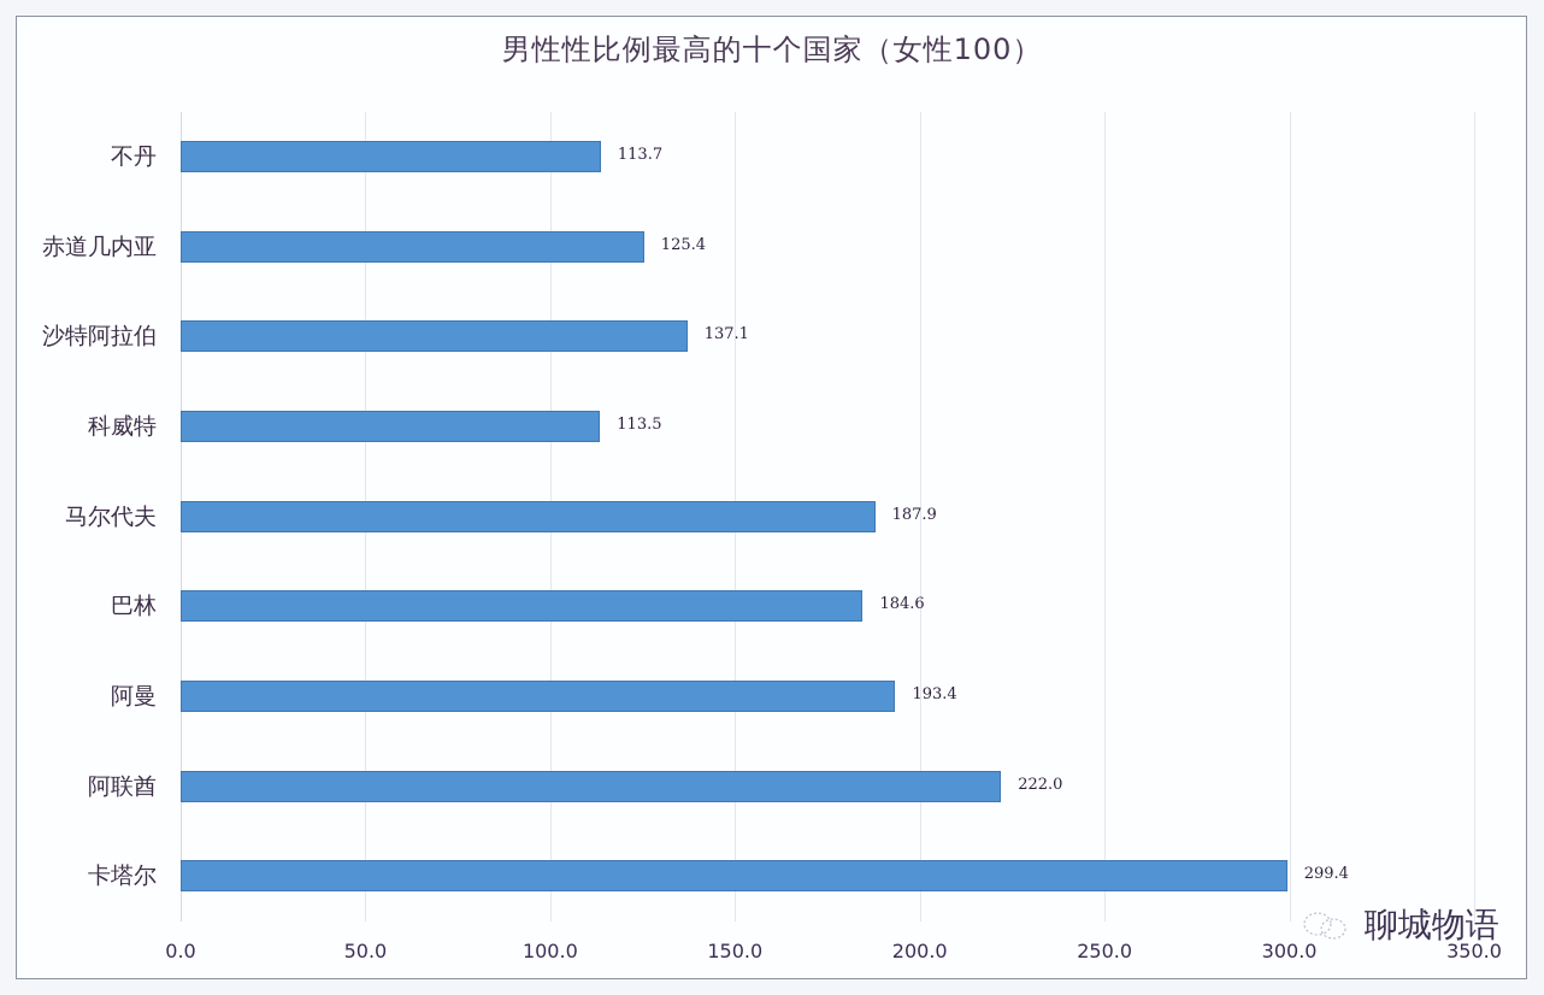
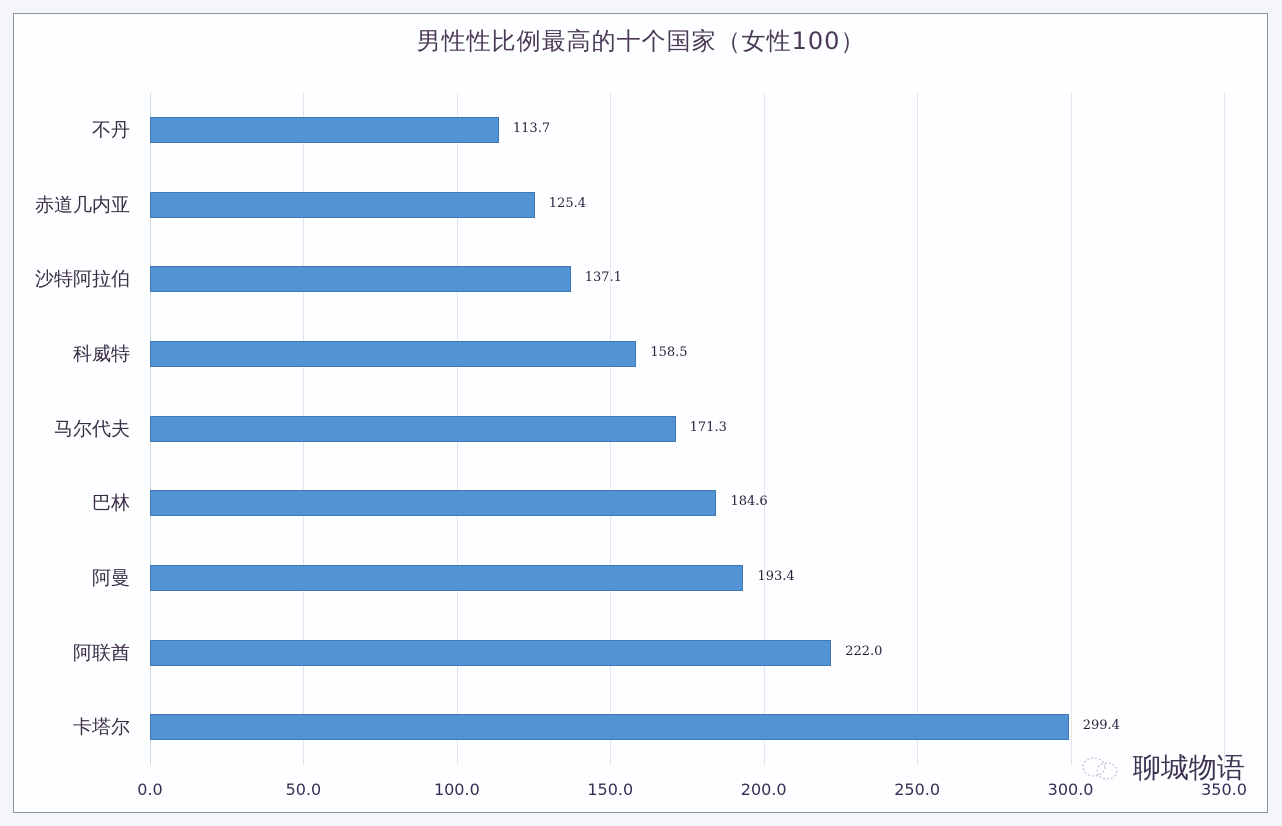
科威特: 113.5 -> 158.5
马尔代夫: 187.9 -> 171.3
